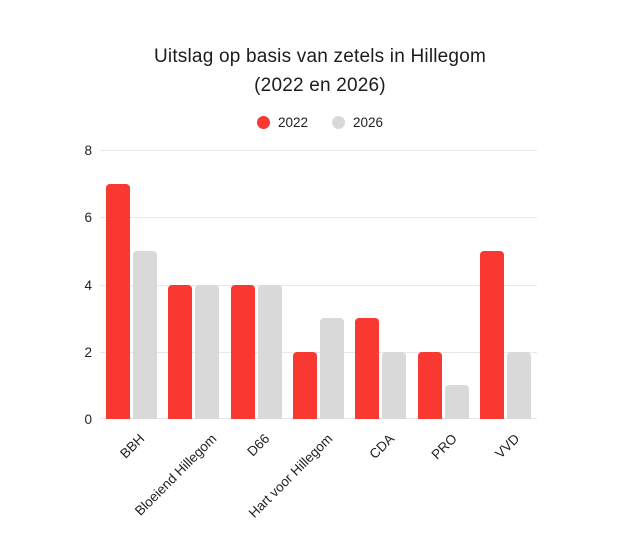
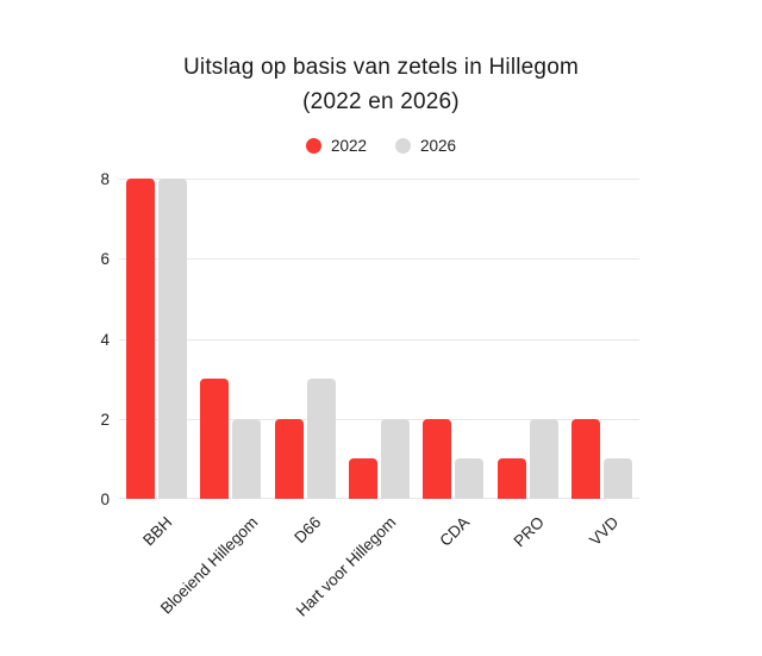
2022/BBH: 7 -> 8
2026/BBH: 5 -> 8
2022/Bloeiend Hillegom: 4 -> 3
2026/Bloeiend Hillegom: 4 -> 2
2022/D66: 4 -> 2
2026/D66: 4 -> 3
2022/Hart voor Hillegom: 2 -> 1
2026/Hart voor Hillegom: 3 -> 2
2022/CDA: 3 -> 2
2026/CDA: 2 -> 1
2022/PRO: 2 -> 1
2026/PRO: 1 -> 2
2022/VVD: 5 -> 2
2026/VVD: 2 -> 1
